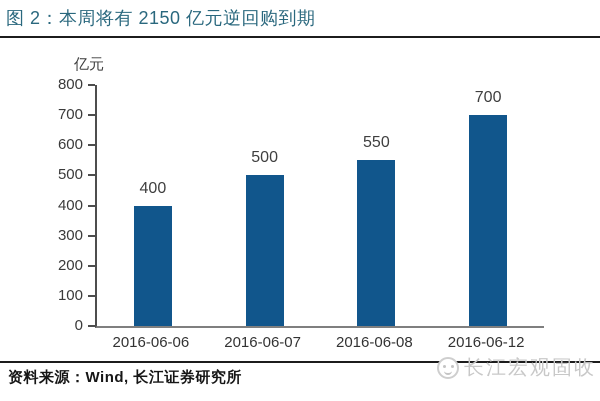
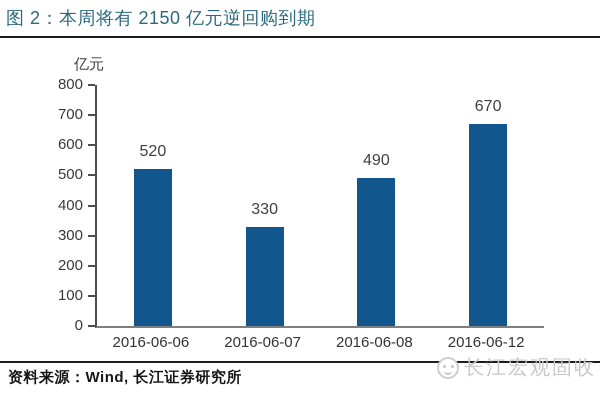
2016-06-06: 400 -> 520
2016-06-07: 500 -> 330
2016-06-08: 550 -> 490
2016-06-12: 700 -> 670
